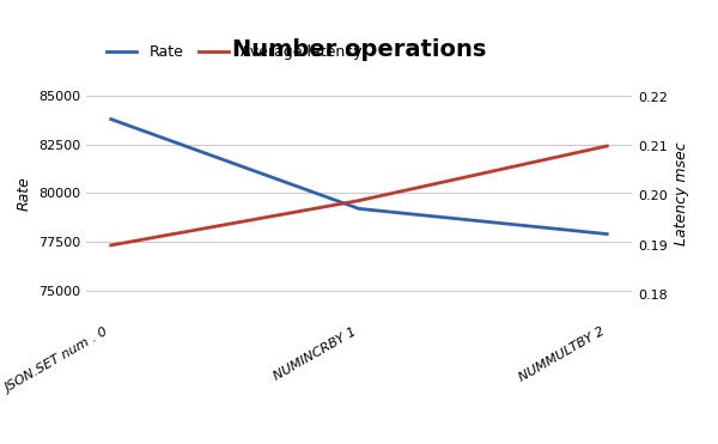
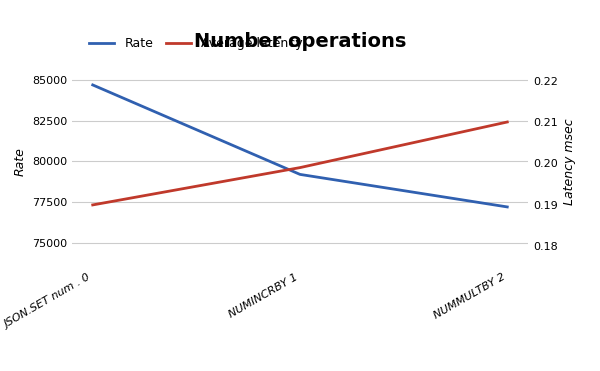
Rate/JSON.SET num . 0: 83800 -> 84700
Rate/NUMMULTBY 2: 77900 -> 77200
